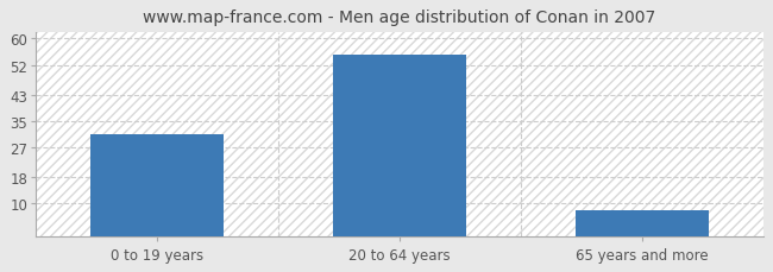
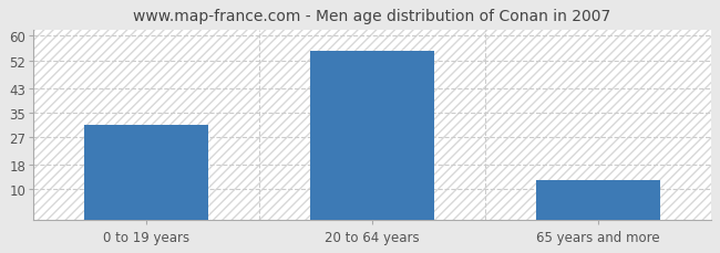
65 years and more: 8 -> 13
